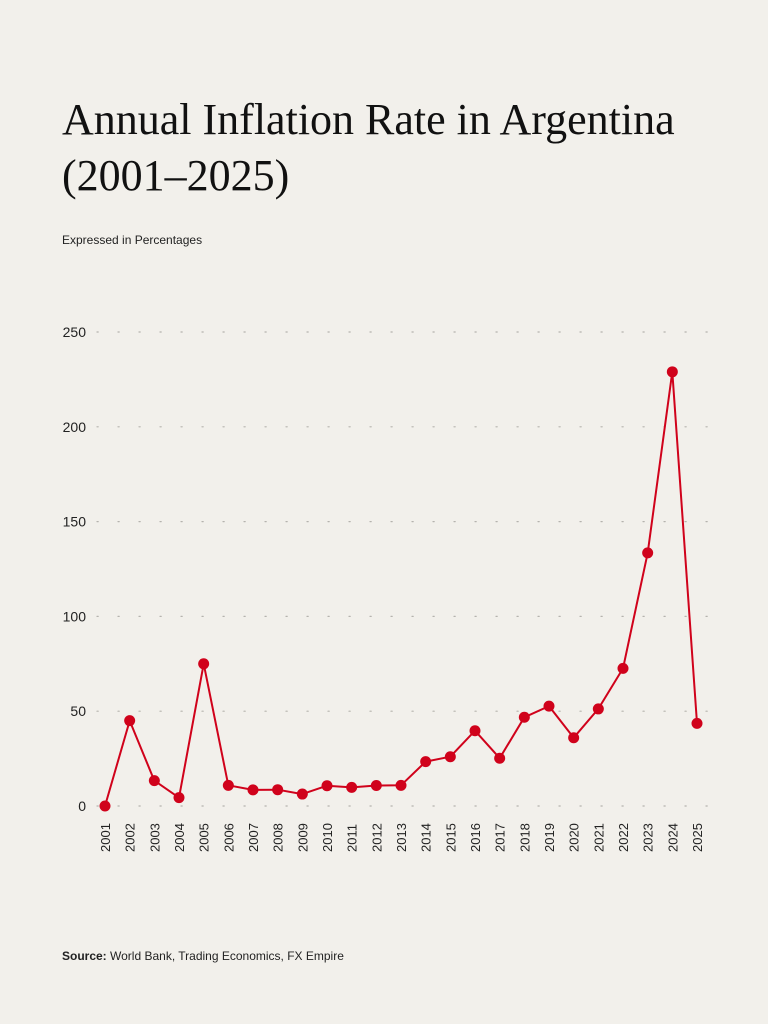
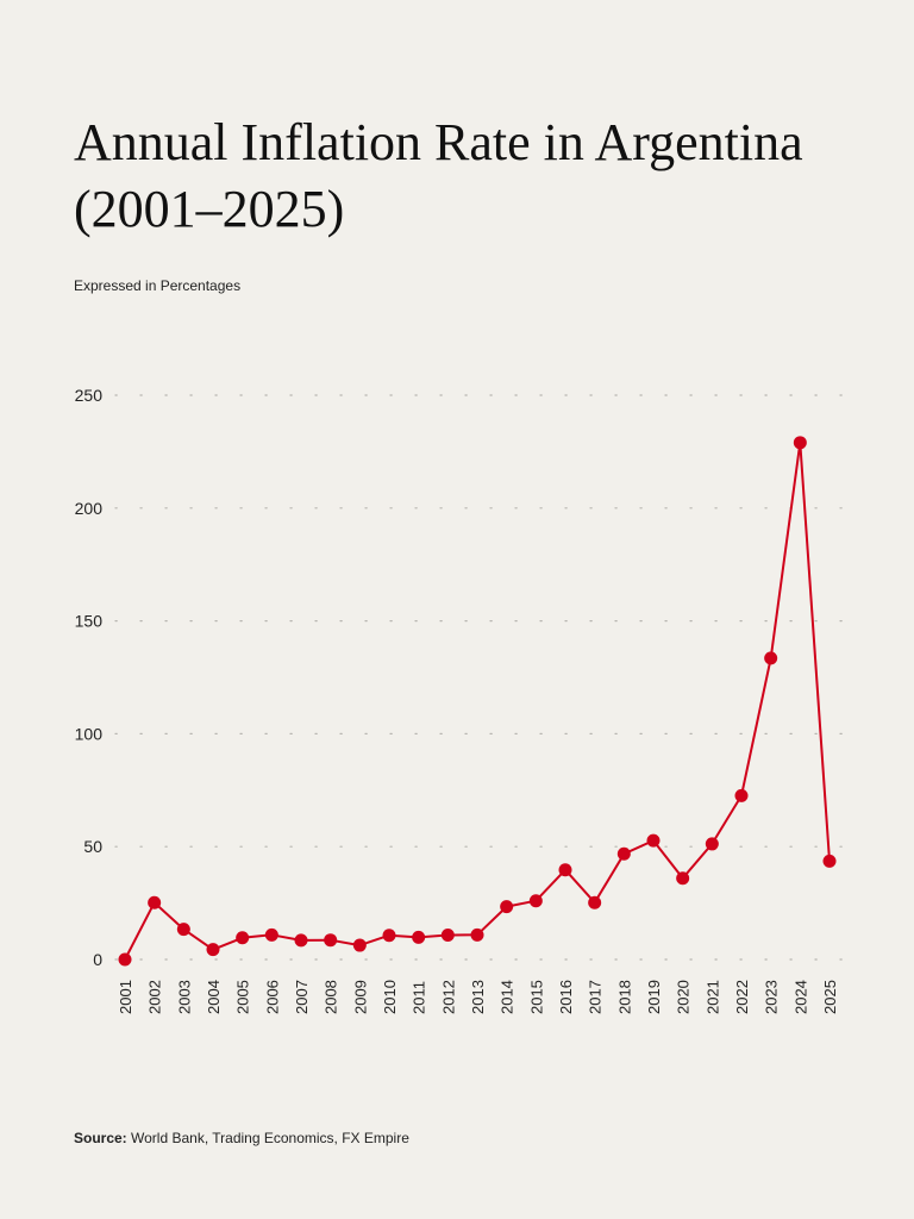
2002: 45 -> 25
2005: 75 -> 10
